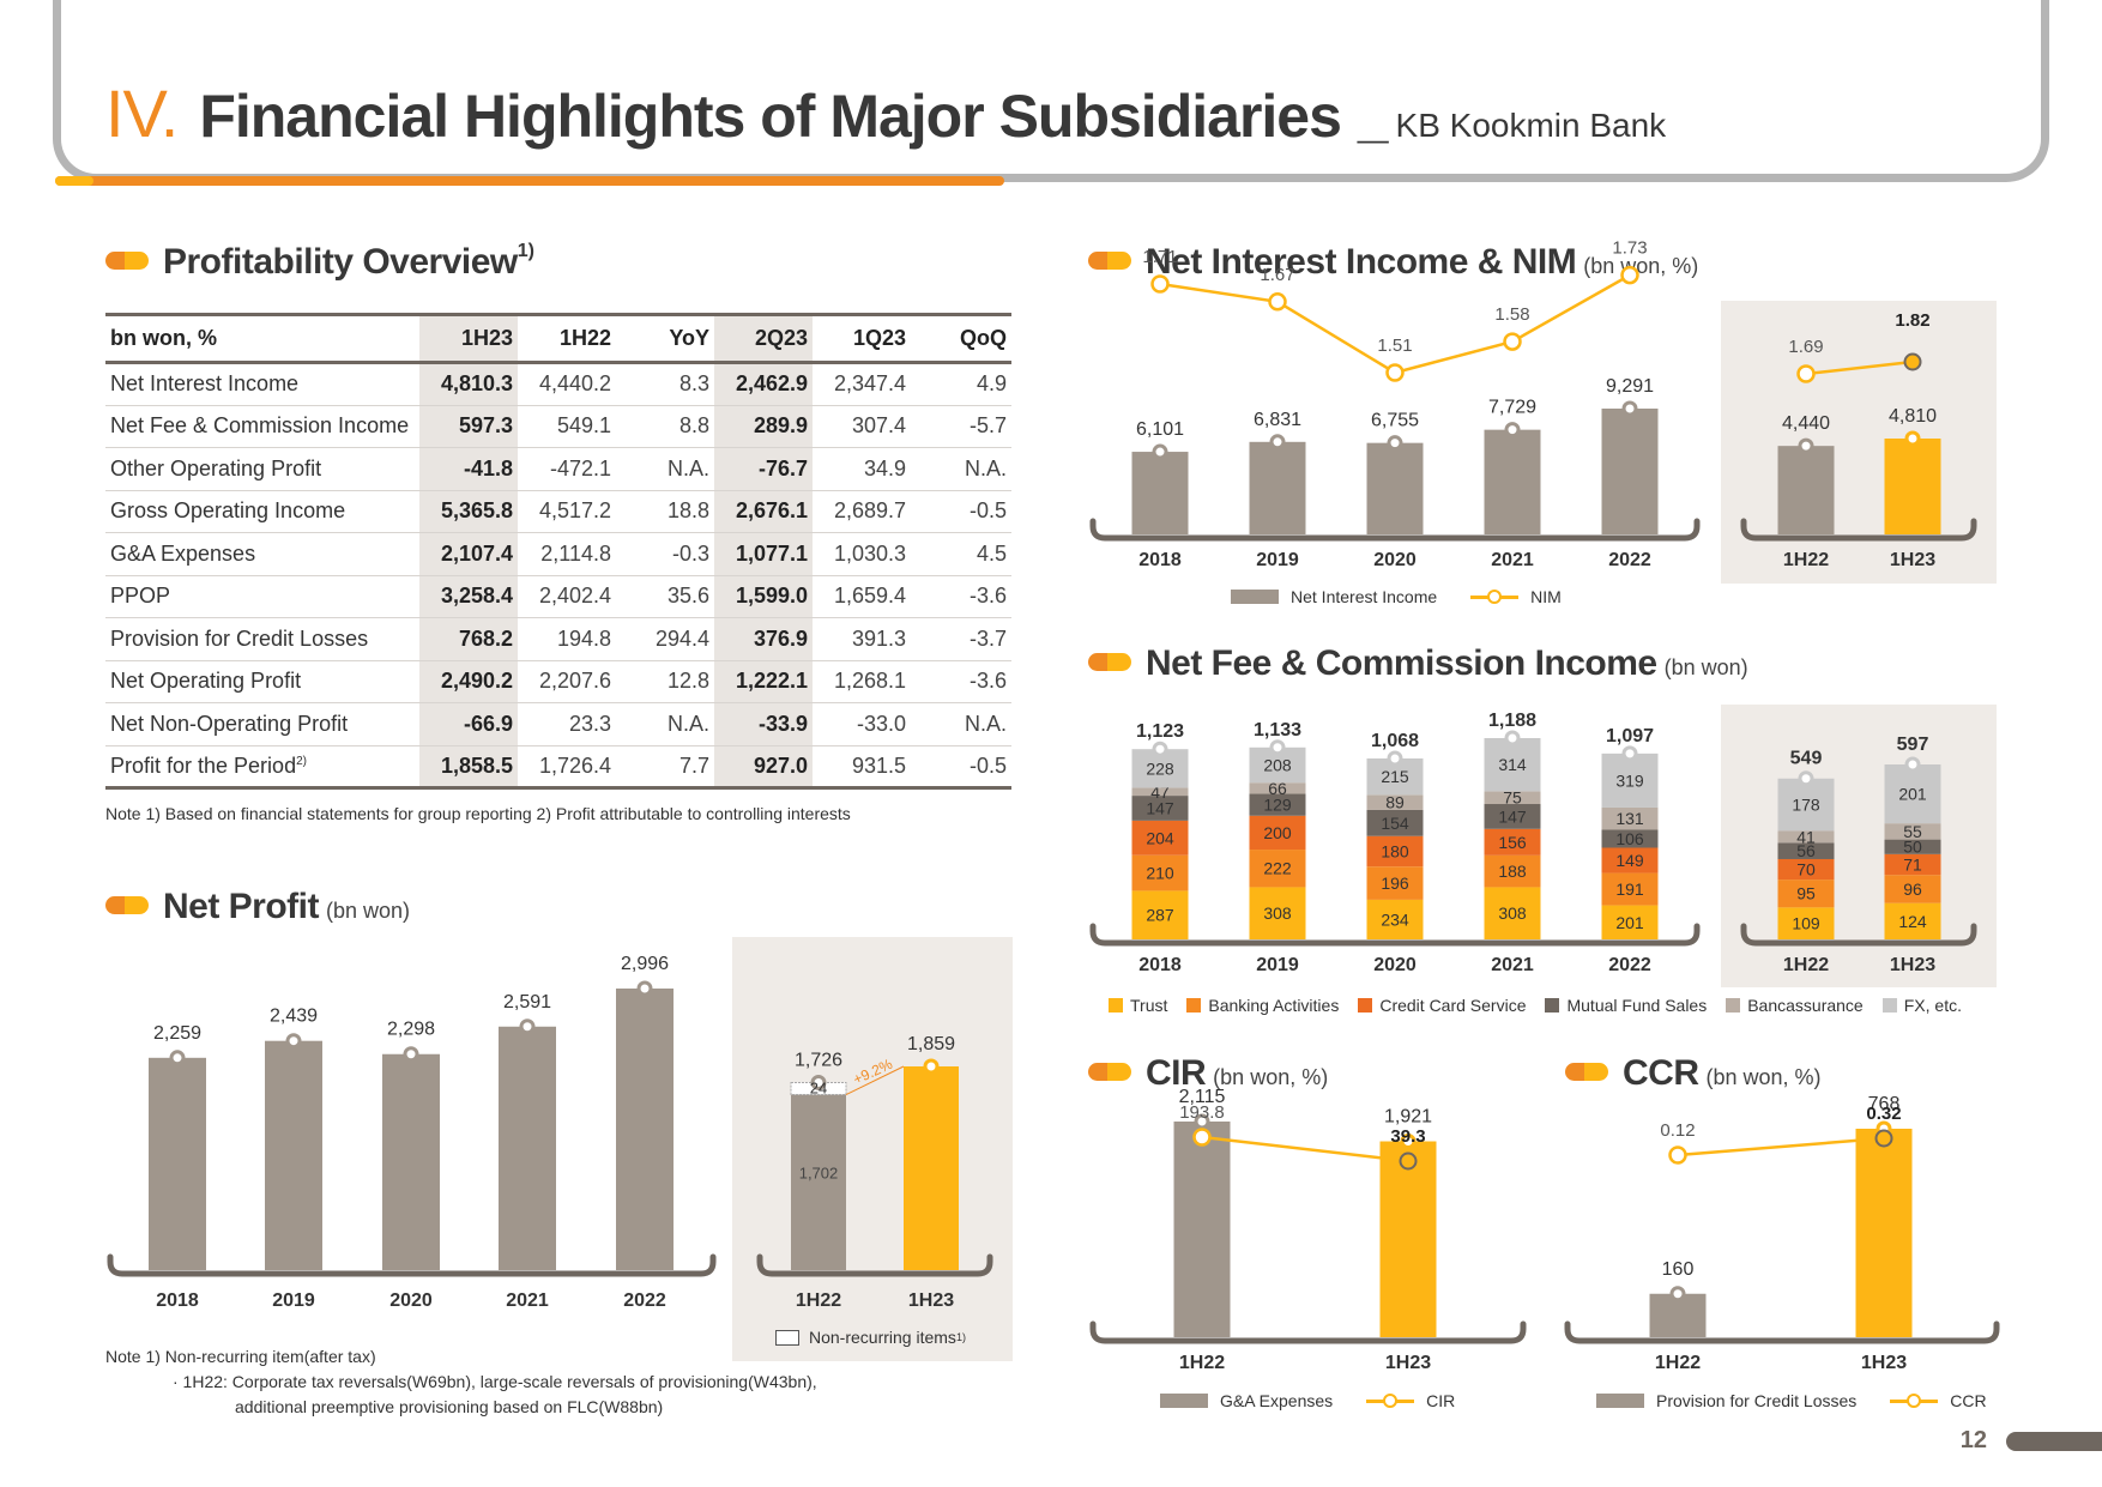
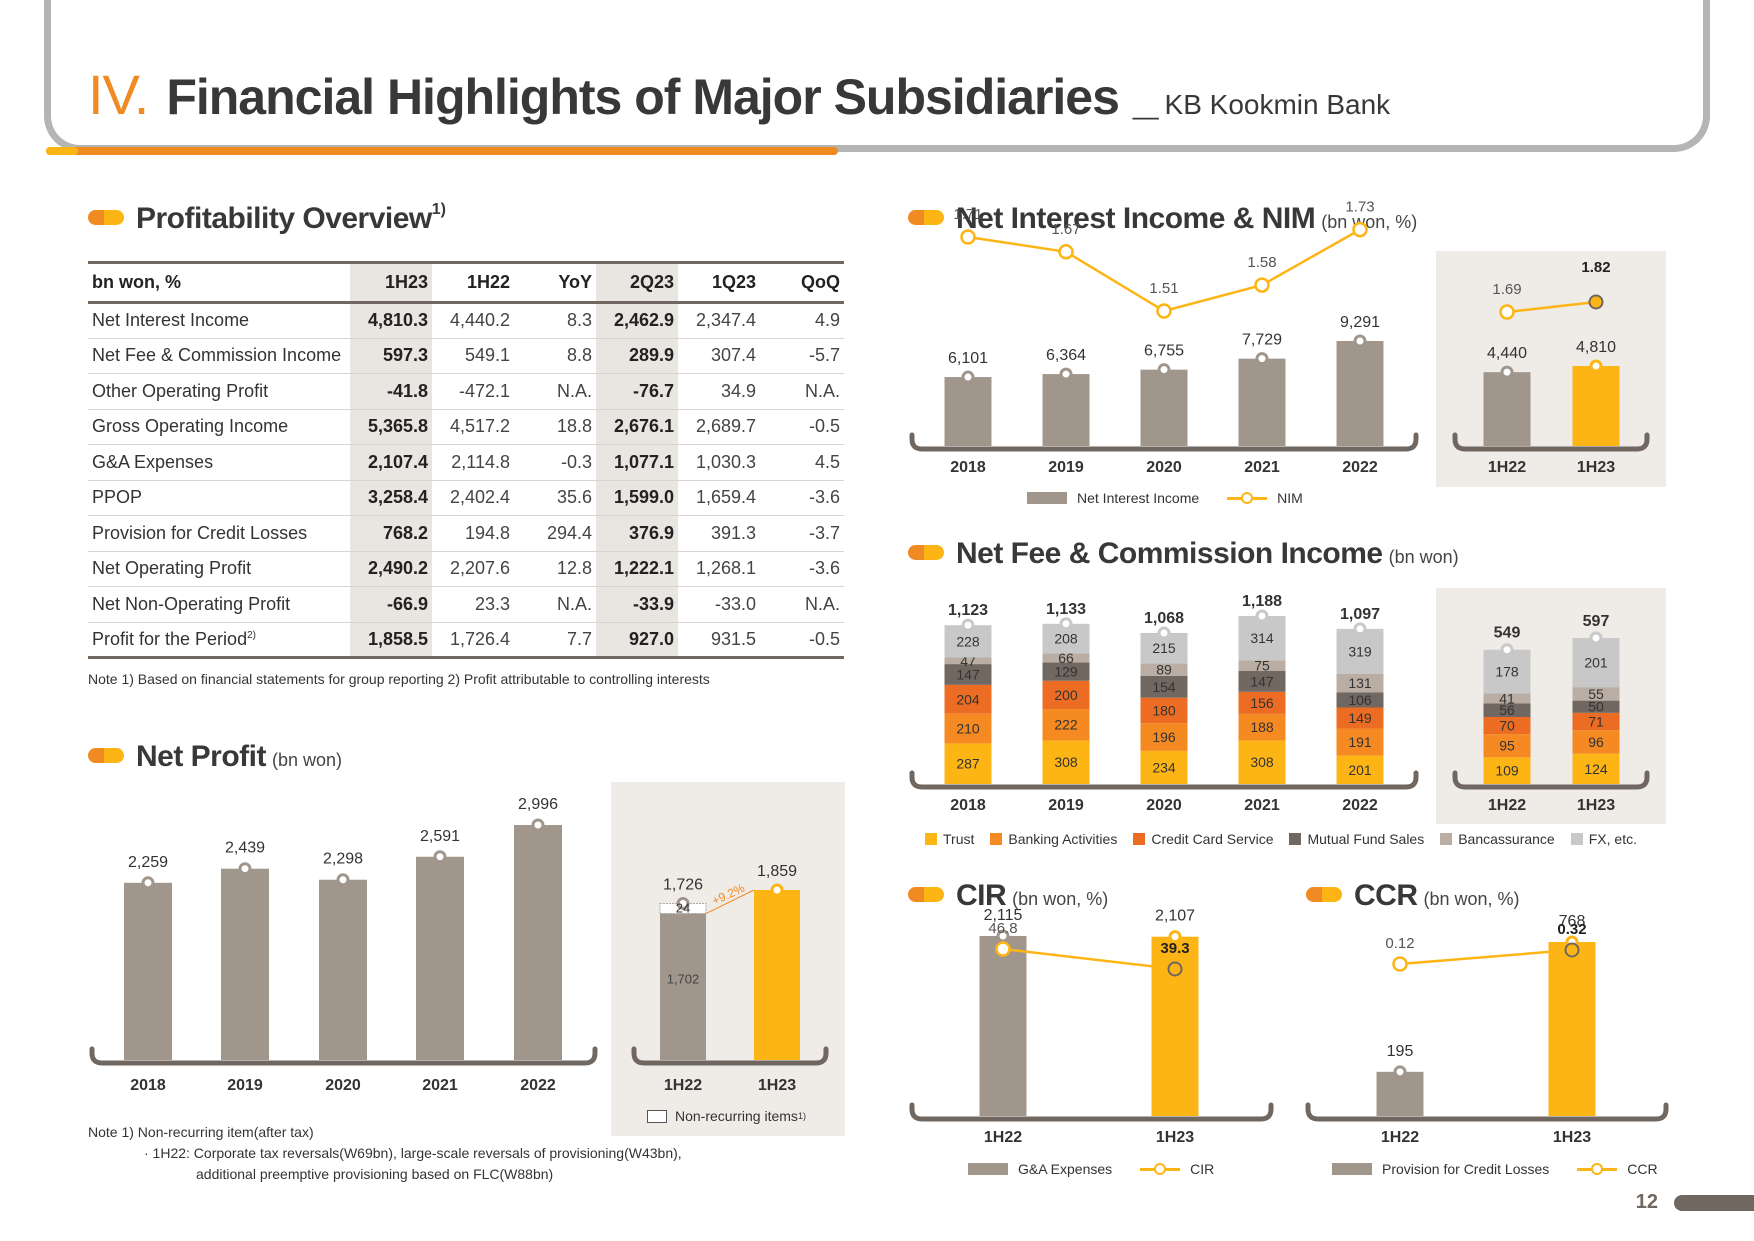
Net Interest Income & NIM/Net Interest Income/2019: 6,831 -> 6,364
CIR/CIR/1H22: 193.8 -> 46.8
CIR/G&A Expenses/1H23: 1,921 -> 2,107
CCR/Provision for Credit Losses/1H22: 160 -> 195
